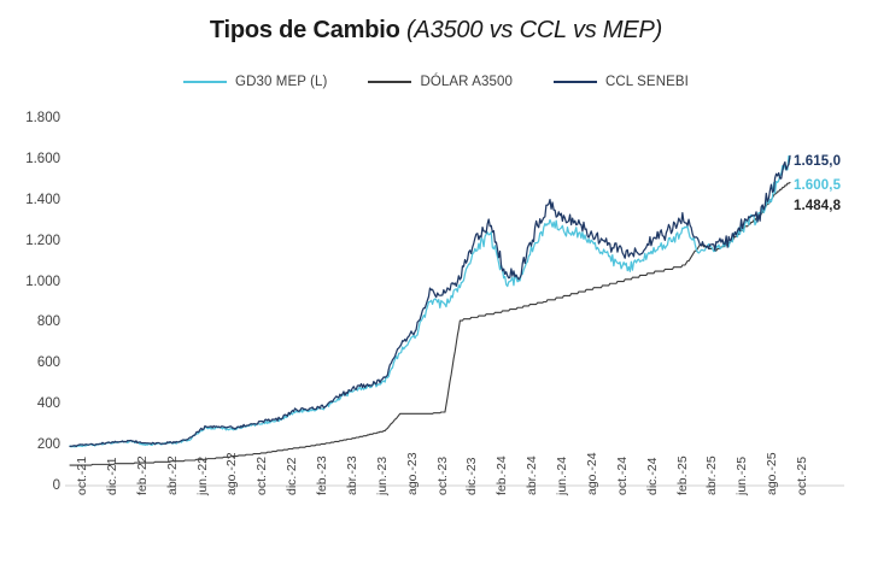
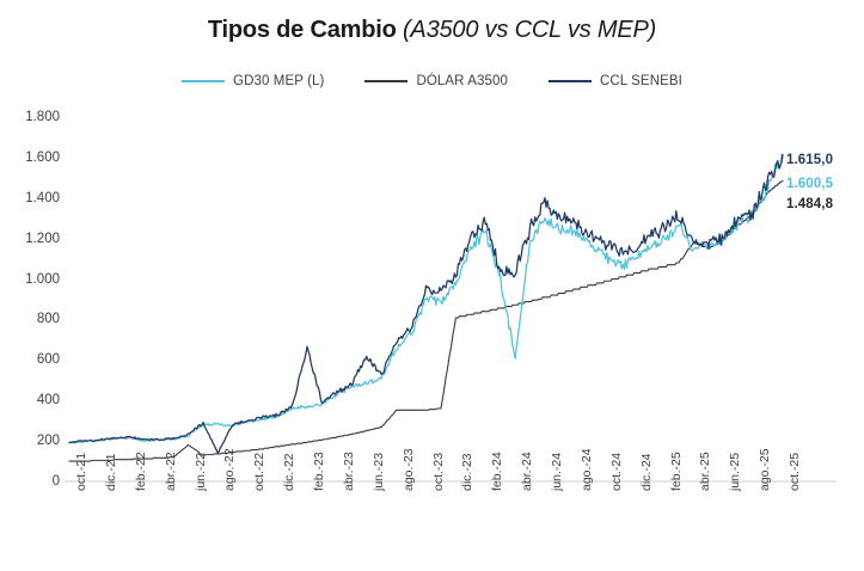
DÓLAR A3500/jun.-22: 120 -> 180
CCL SENEBI/ago.-22: 290 -> 140
CCL SENEBI/feb.-23: 380 -> 660
CCL SENEBI/jun.-23: 500 -> 620
GD30 MEP (L)/abr.-24: 1010 -> 610
